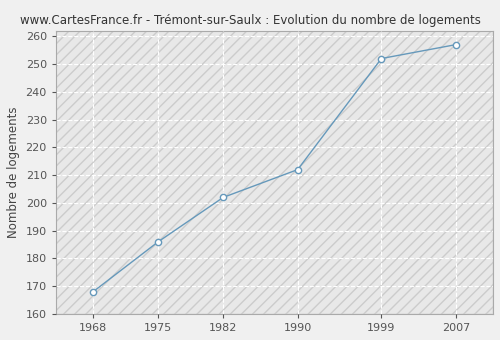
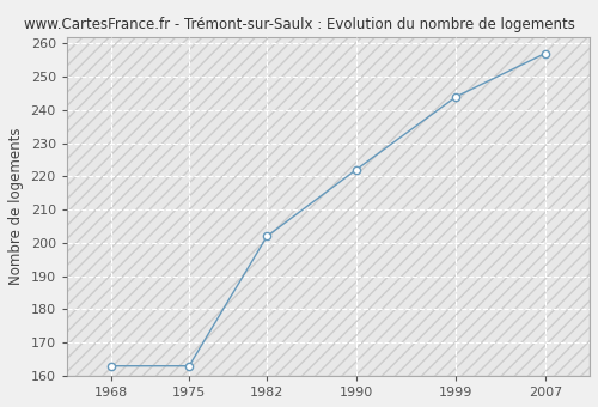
1968: 168 -> 163
1975: 186 -> 163
1990: 212 -> 222
1999: 252 -> 244
